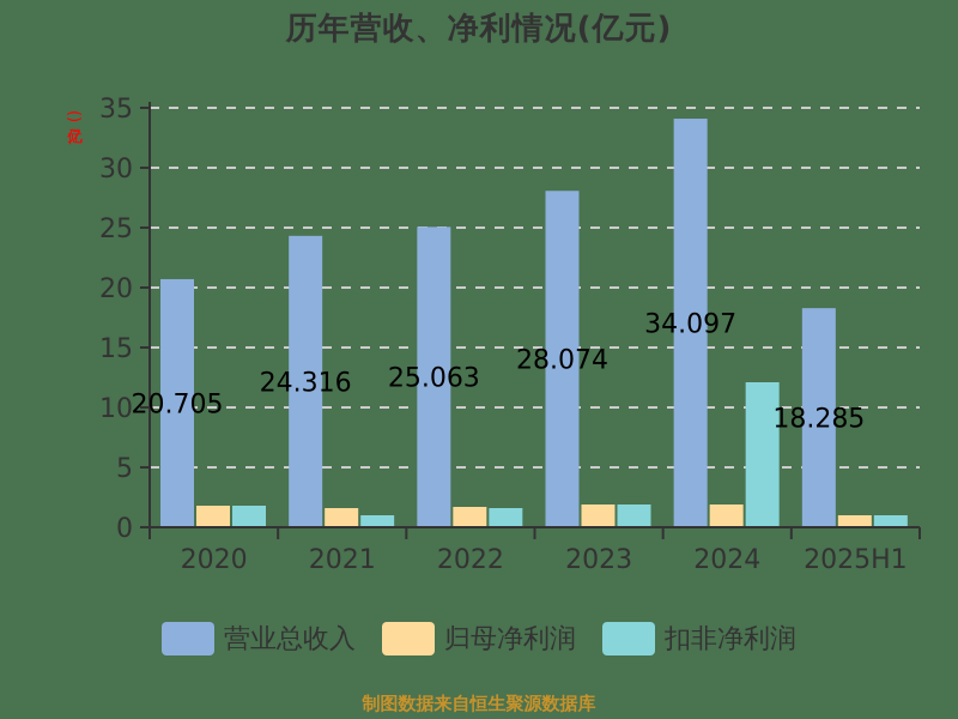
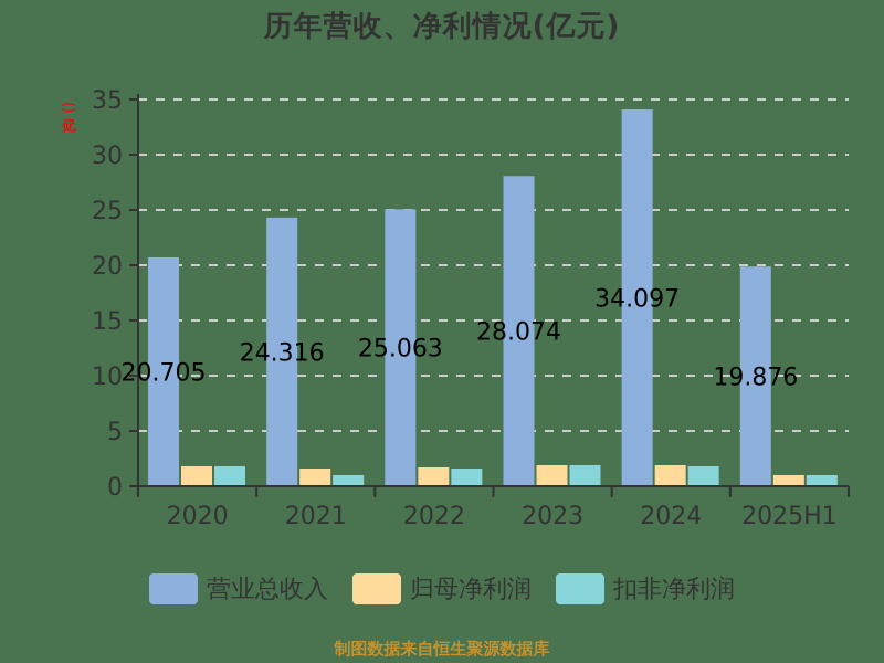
扣非净利润/2024: 12.1 -> 1.8
营业总收入/2025H1: 18.285 -> 19.876
